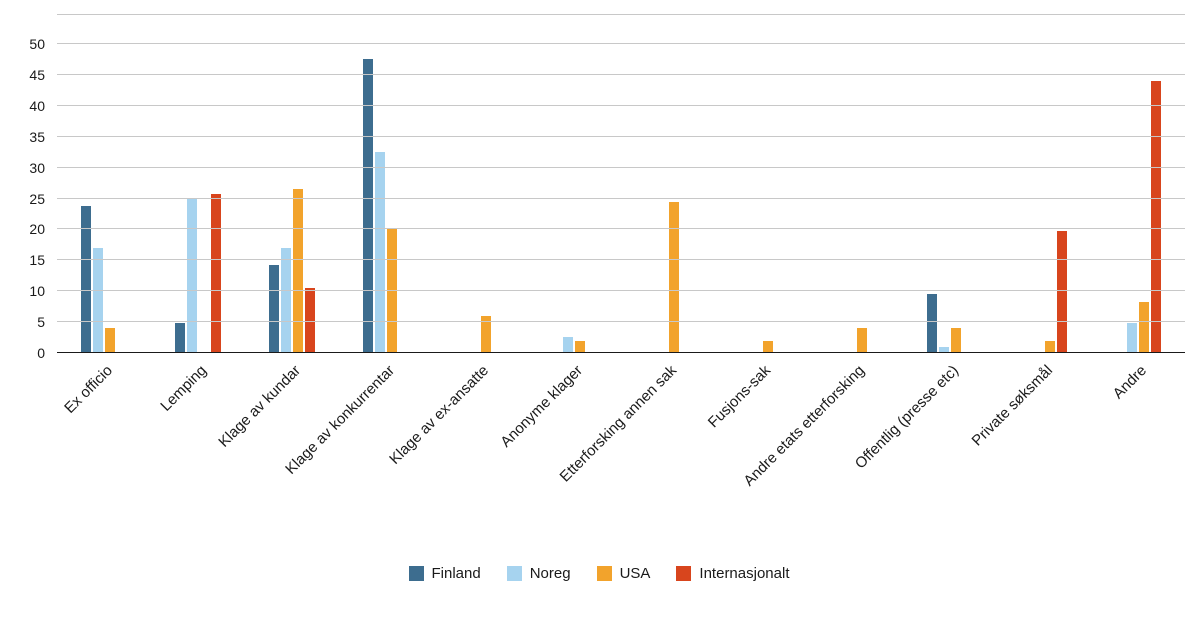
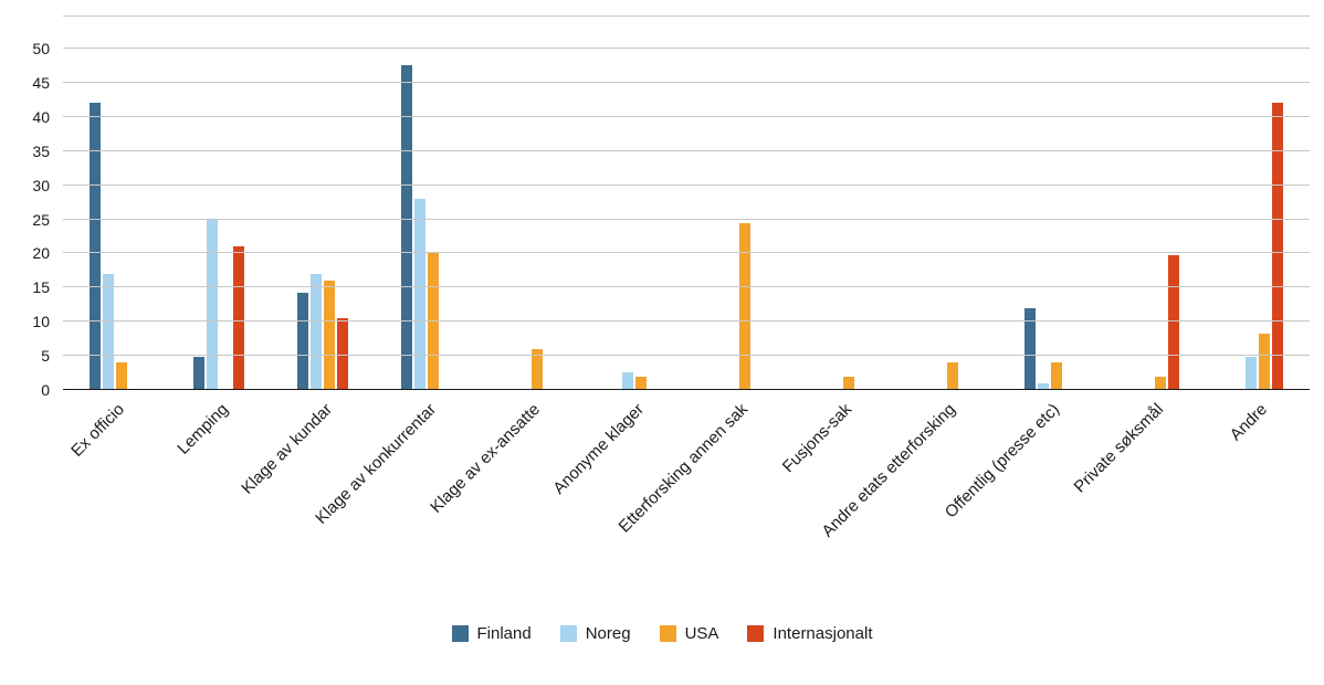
Finland/Ex officio: 24 -> 42
Internasjonalt/Lemping: 26 -> 21
USA/Klage av kundar: 26 -> 16
Noreg/Klage av konkurrentar: 32 -> 28
Finland/Offentlig (presse etc): 10 -> 12
Internasjonalt/Andre: 44 -> 42
